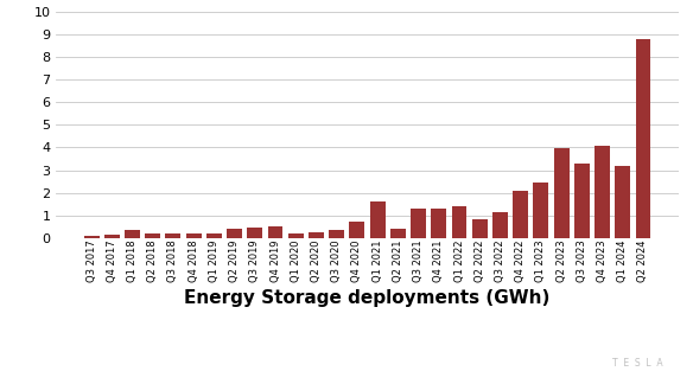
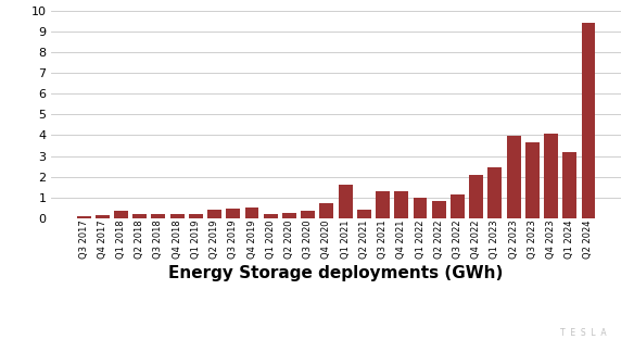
Q1 2022: 1.4 -> 1.0
Q3 2023: 3.3 -> 3.6
Q2 2024: 8.8 -> 9.4
